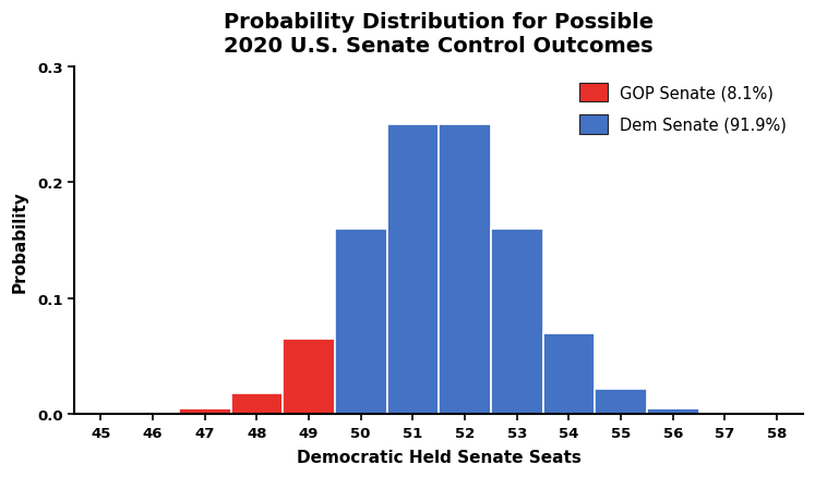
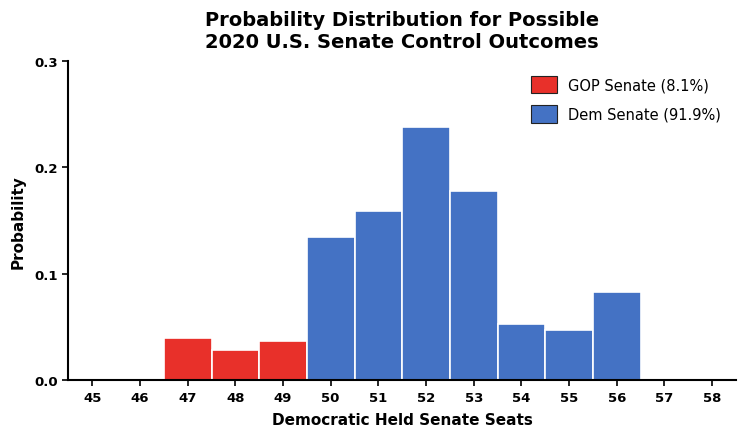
47: 0.005 -> 0.040
48: 0.018 -> 0.028
49: 0.065 -> 0.037
50: 0.160 -> 0.135
51: 0.250 -> 0.159
52: 0.250 -> 0.238
53: 0.160 -> 0.178
54: 0.070 -> 0.053
55: 0.022 -> 0.047
56: 0.005 -> 0.083
